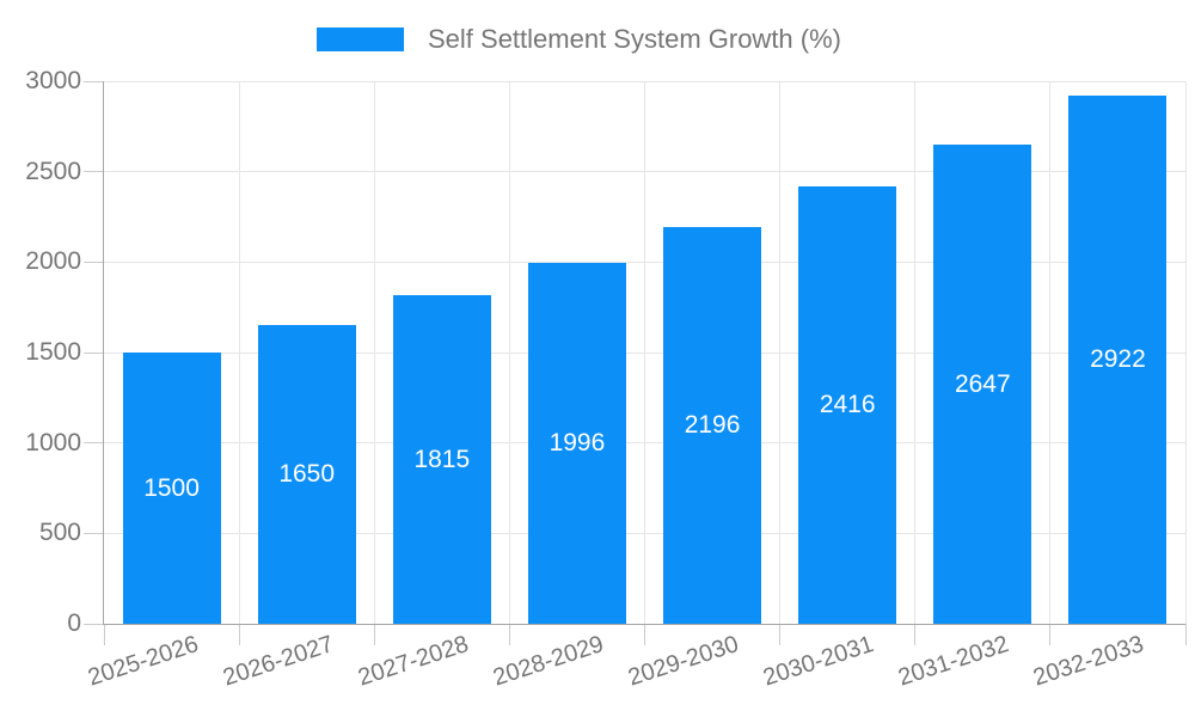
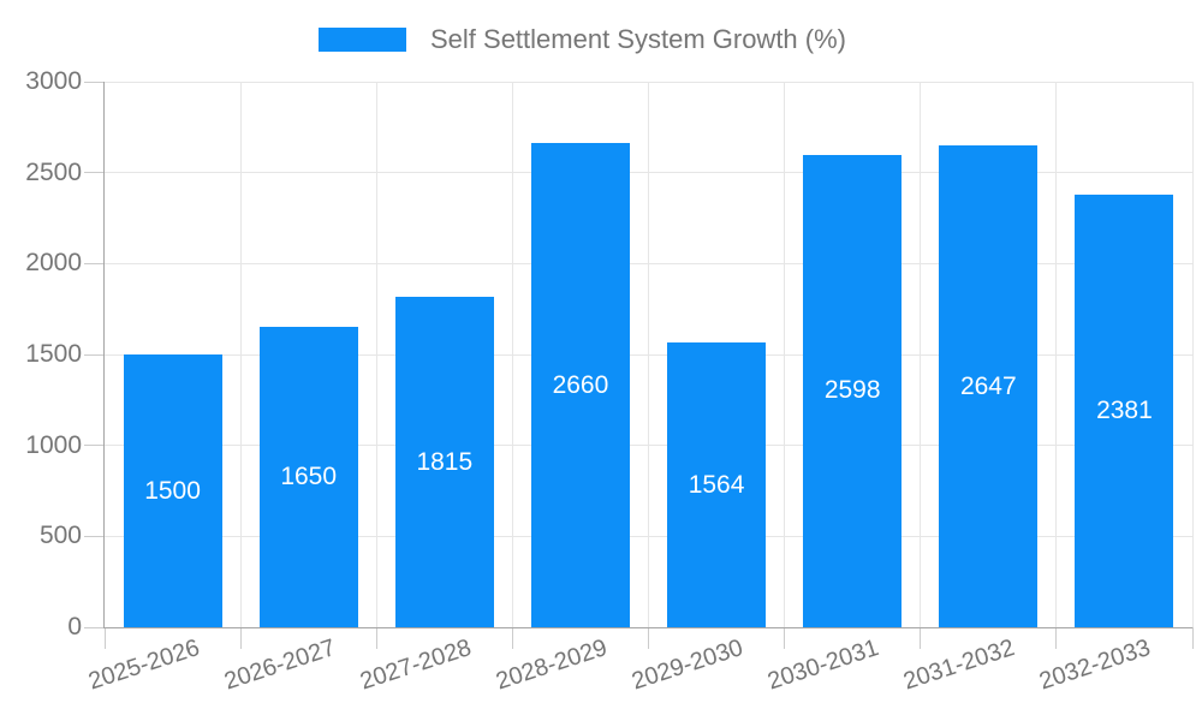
2028-2029: 1996 -> 2660
2029-2030: 2196 -> 1564
2030-2031: 2416 -> 2598
2032-2033: 2922 -> 2381
